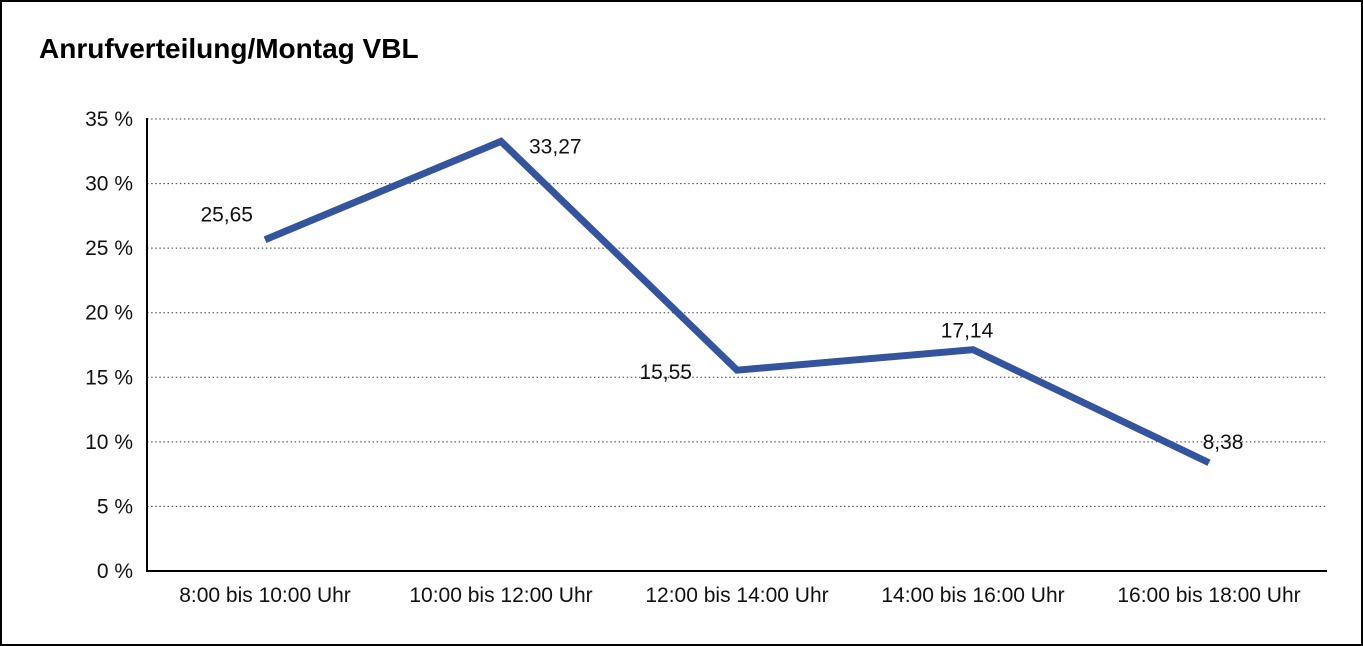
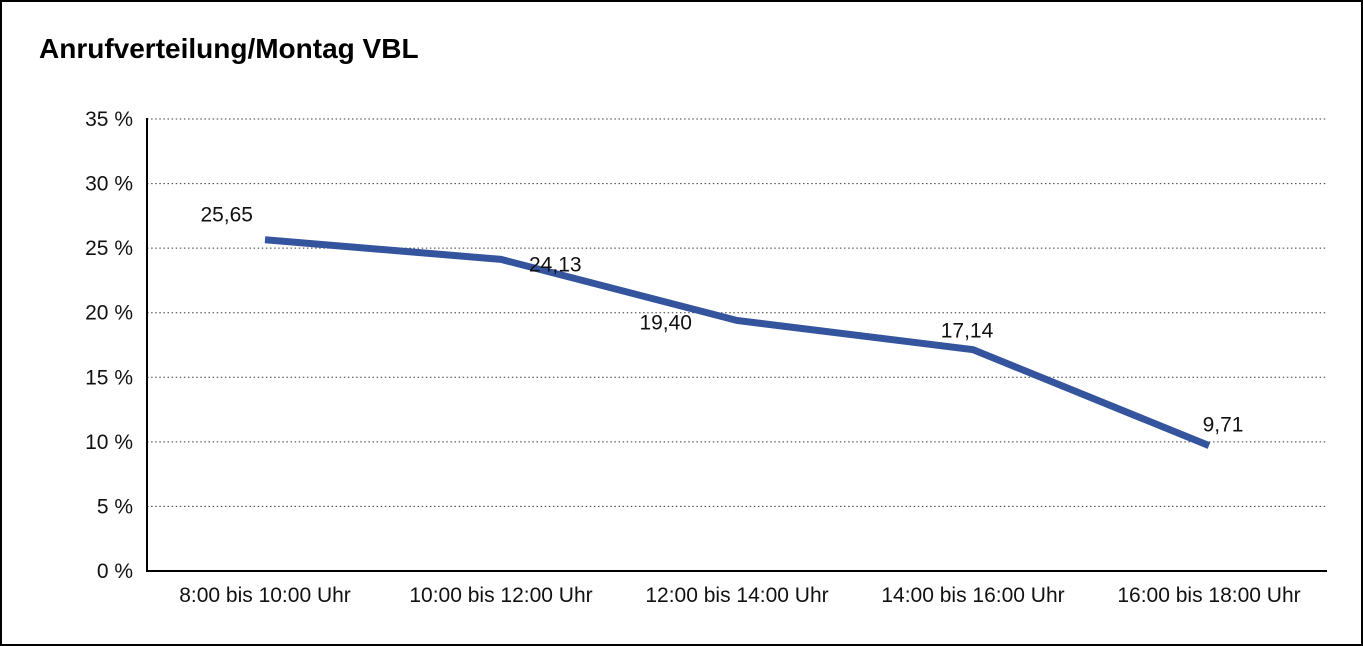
10:00 bis 12:00 Uhr: 33,27 -> 24,13
12:00 bis 14:00 Uhr: 15,55 -> 19,40
16:00 bis 18:00 Uhr: 8,38 -> 9,71
